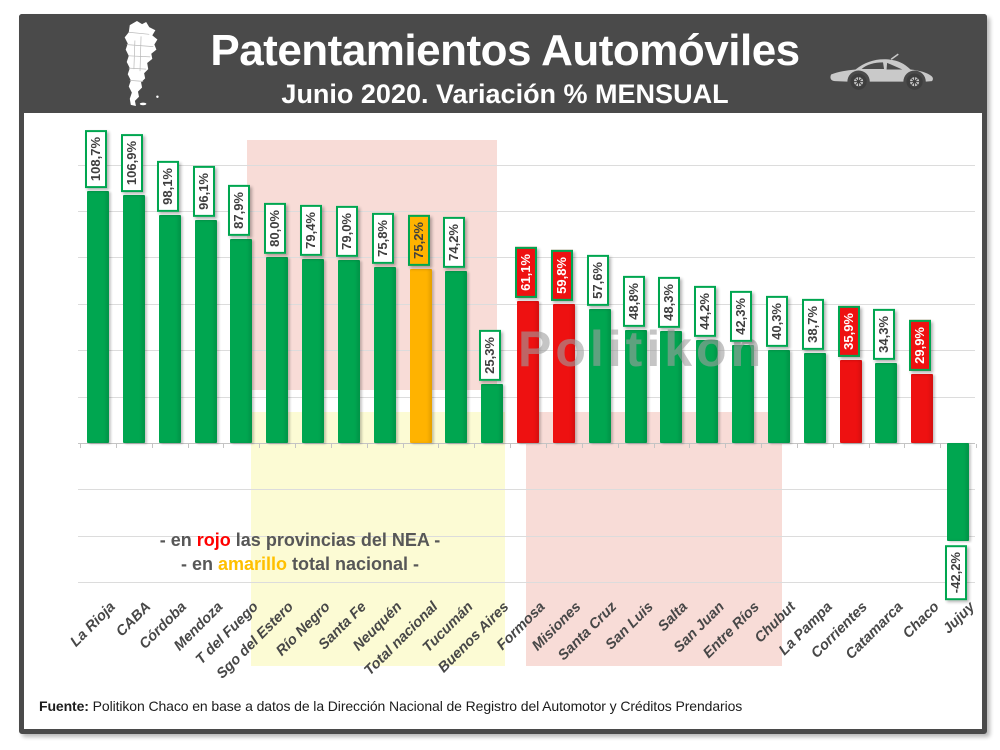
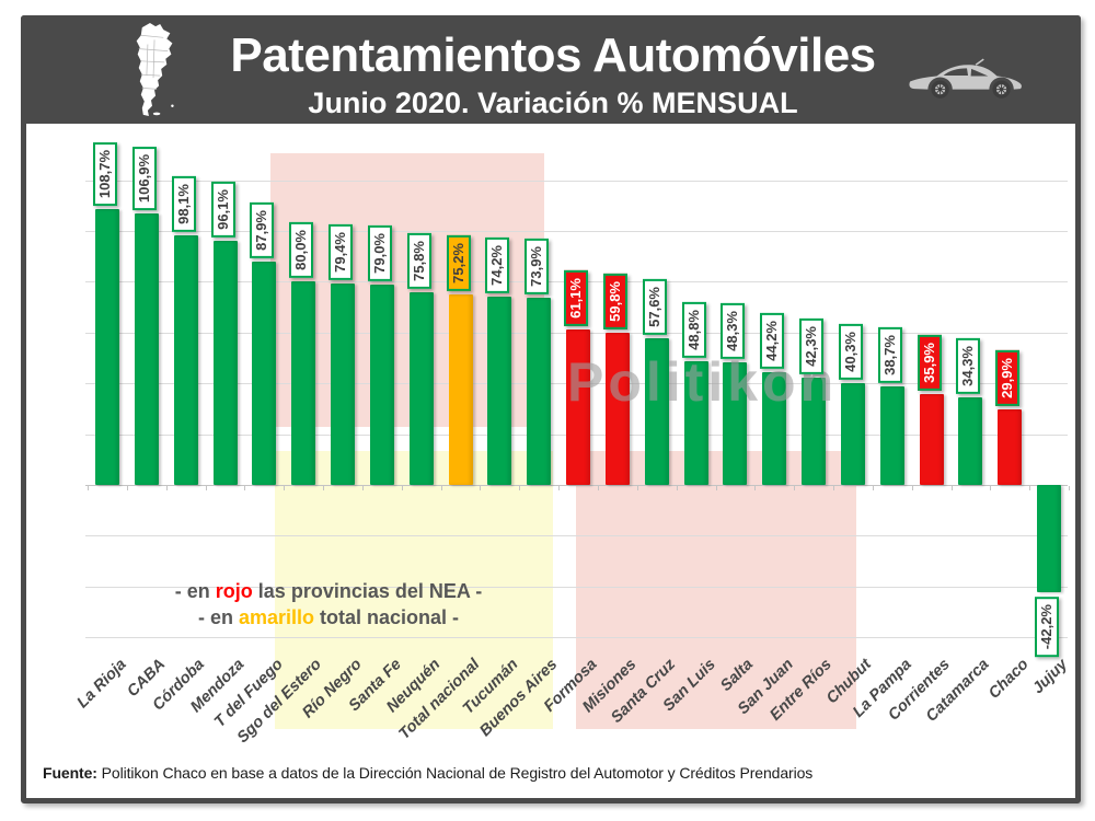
Buenos Aires: 25,3% -> 73,9%
